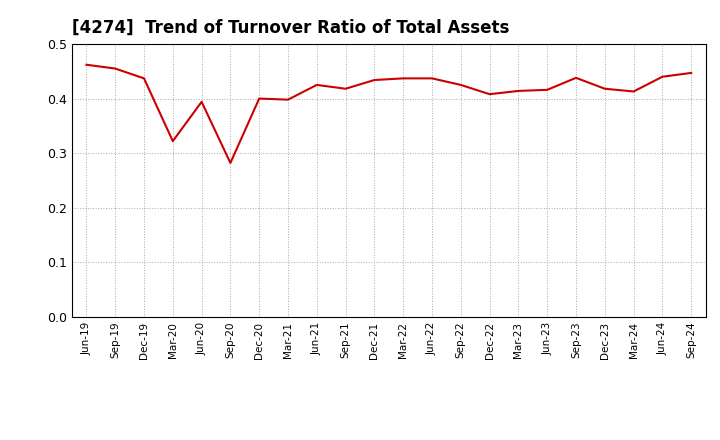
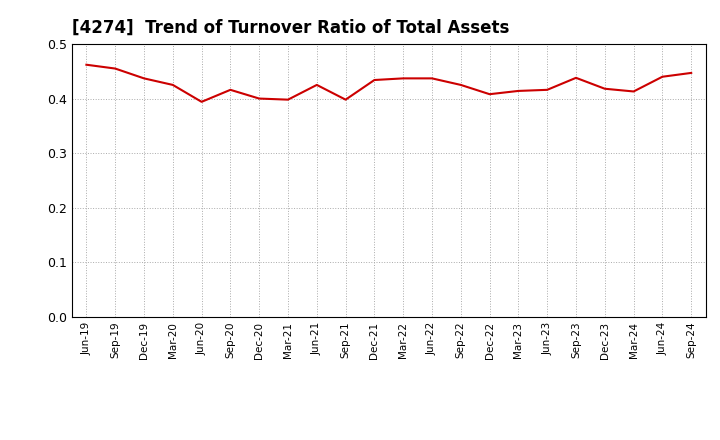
Mar-20: 0.322 -> 0.425
Sep-20: 0.282 -> 0.416
Sep-21: 0.418 -> 0.398
